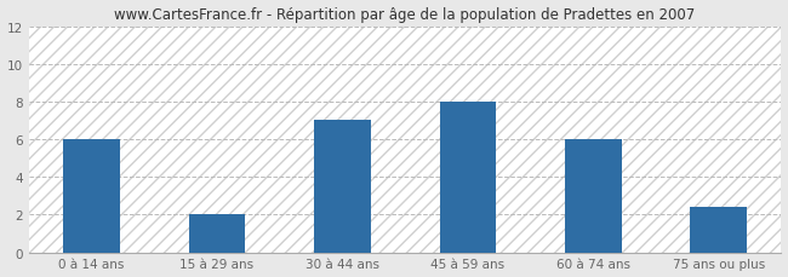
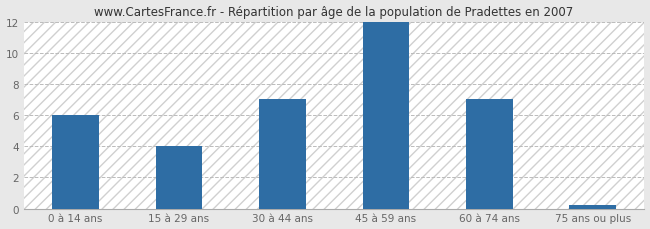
15 à 29 ans: 2.0 -> 4.0
45 à 59 ans: 8.0 -> 12.0
60 à 74 ans: 6.0 -> 7.0
75 ans ou plus: 2.4 -> 0.2
